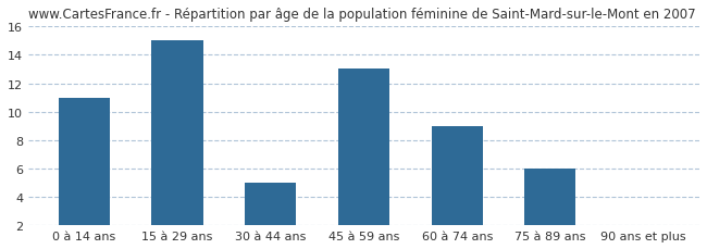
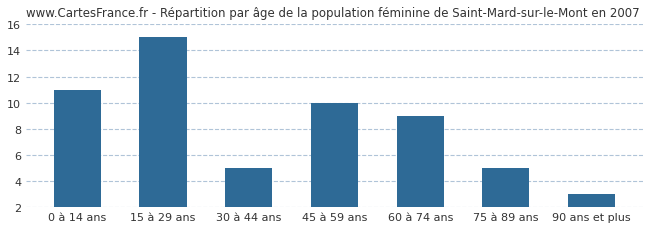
45 à 59 ans: 13 -> 10
75 à 89 ans: 6 -> 5
90 ans et plus: 2 -> 3
